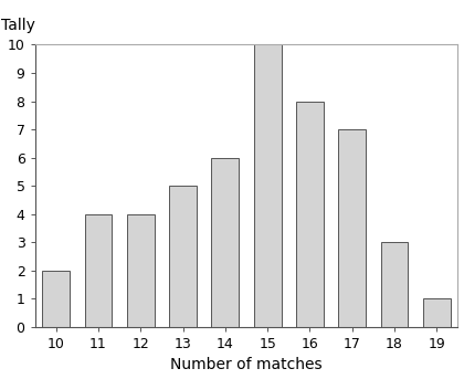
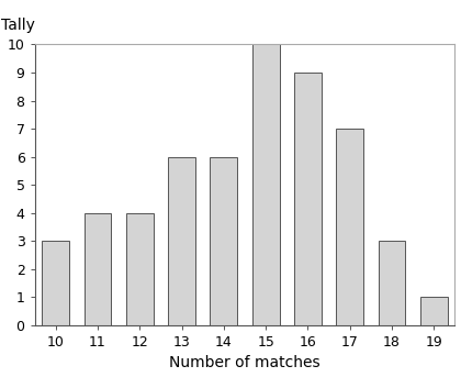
10: 2 -> 3
13: 5 -> 6
16: 8 -> 9
